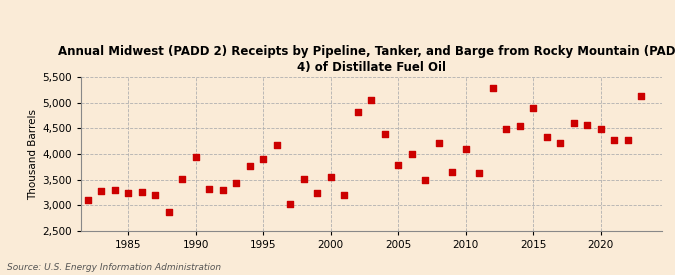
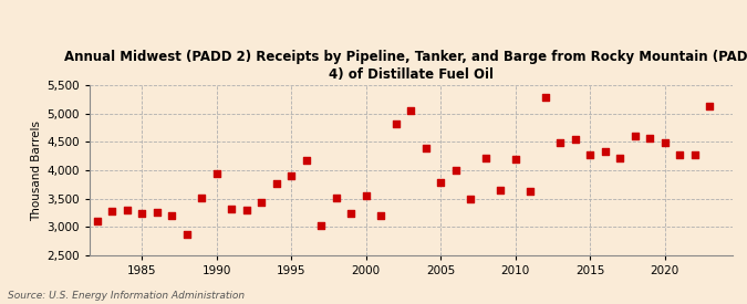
2010: 4,100 -> 4,200
2015: 4,900 -> 4,280
